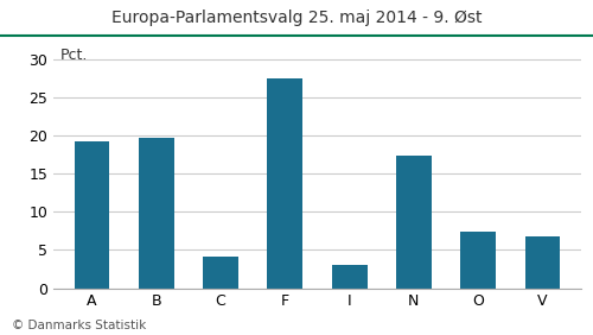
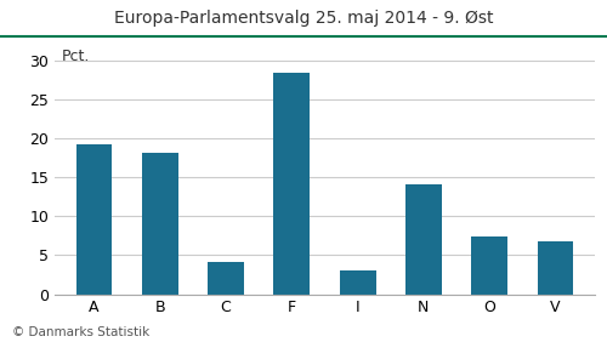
B: 19.6 -> 18.1
F: 27.4 -> 28.4
N: 17.4 -> 14.1
